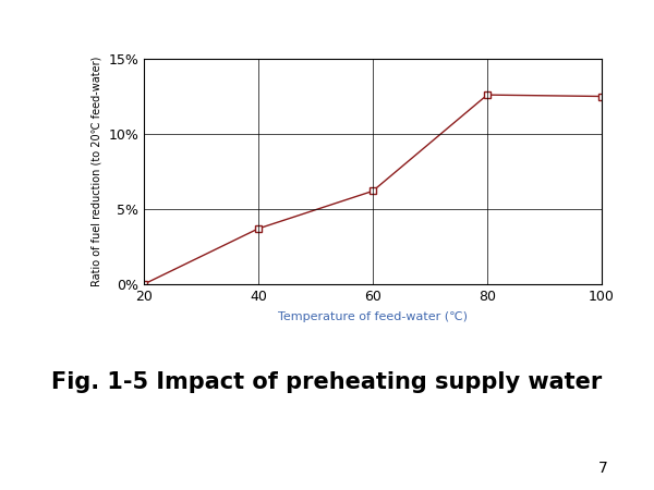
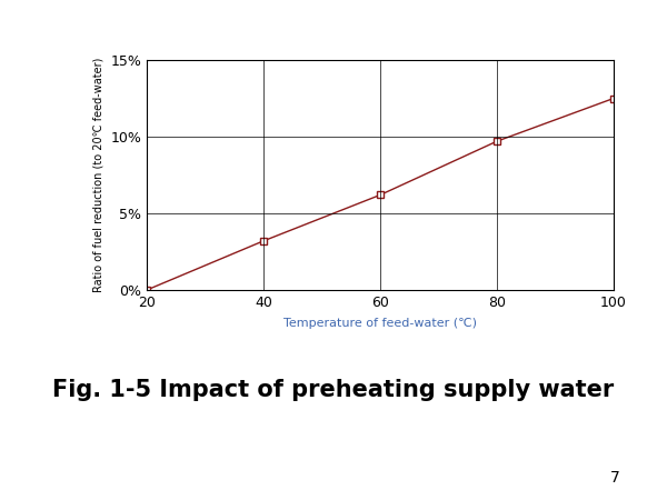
40: 3.7% -> 3.2%
80: 12.6% -> 9.7%
